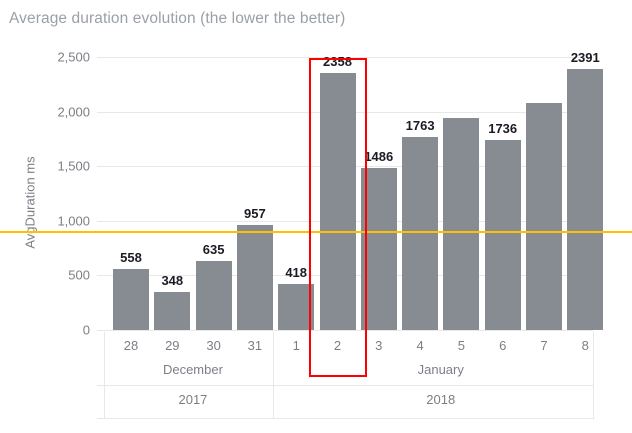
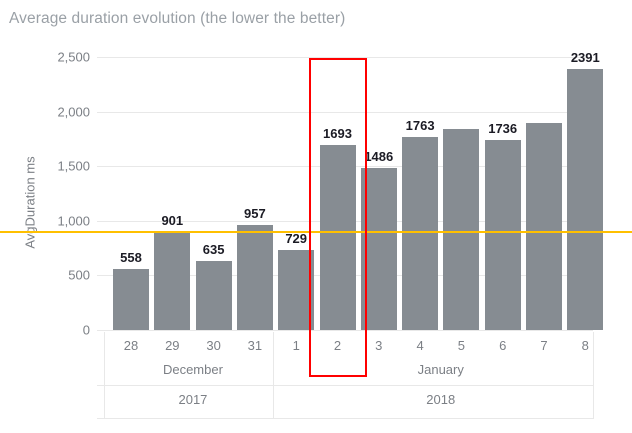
29: 348 -> 901
1: 418 -> 729
2: 2358 -> 1693
5: 1940 -> 1840
7: 2080 -> 1900
